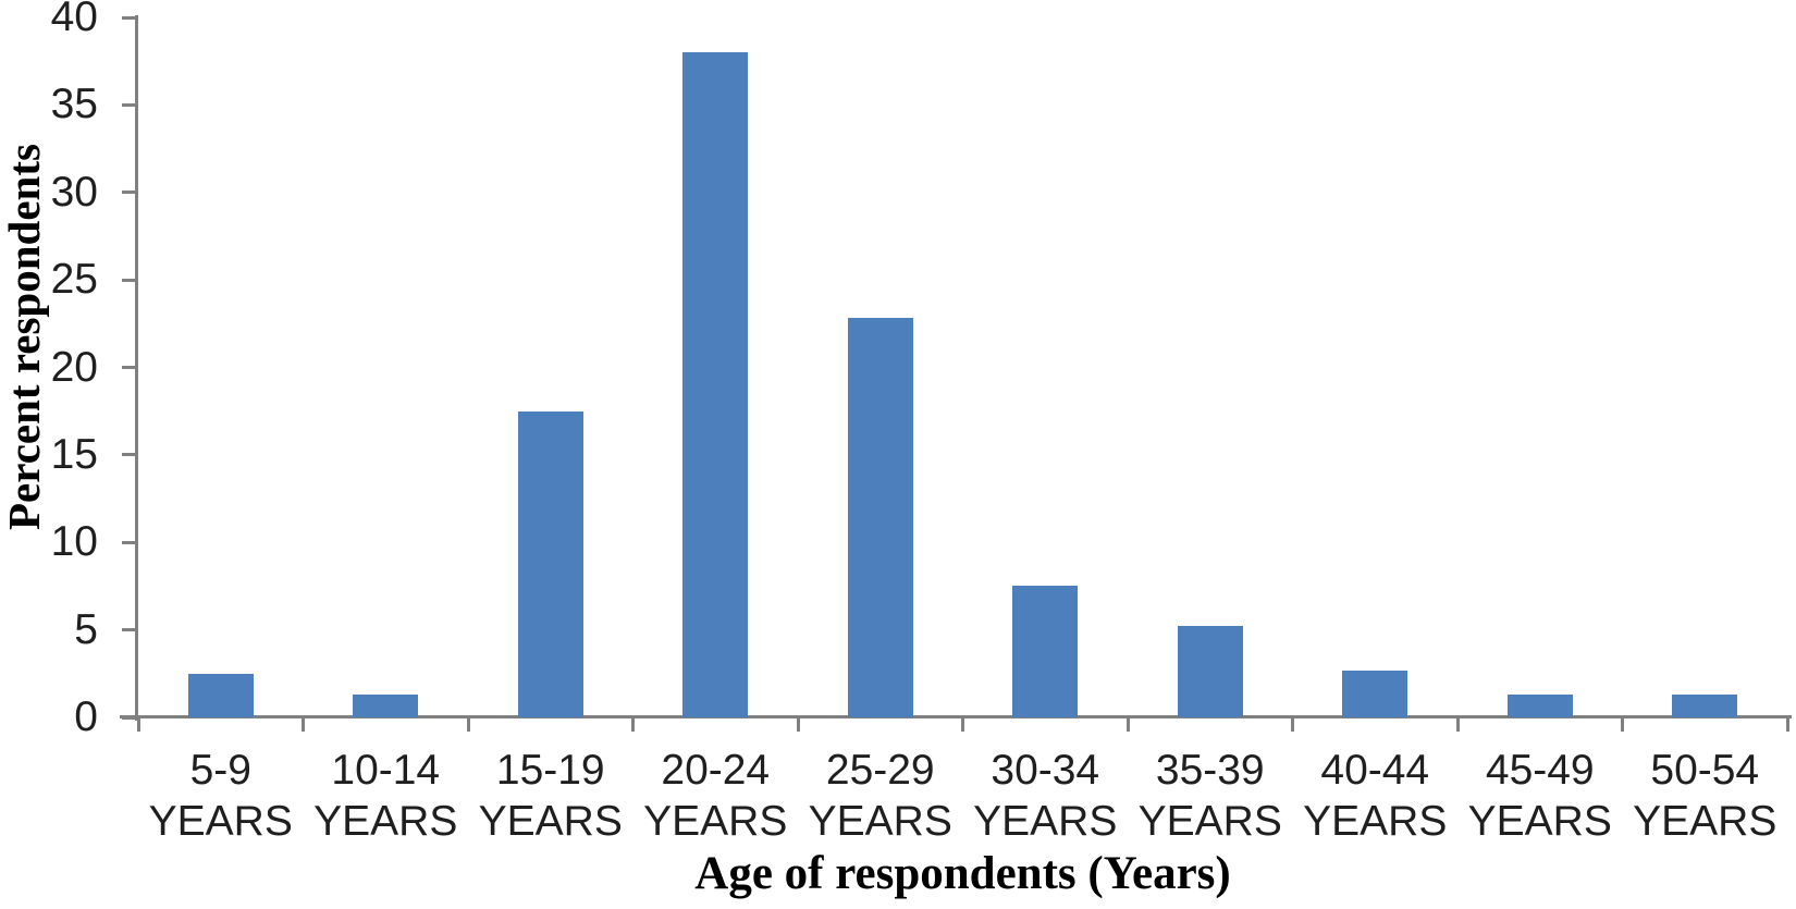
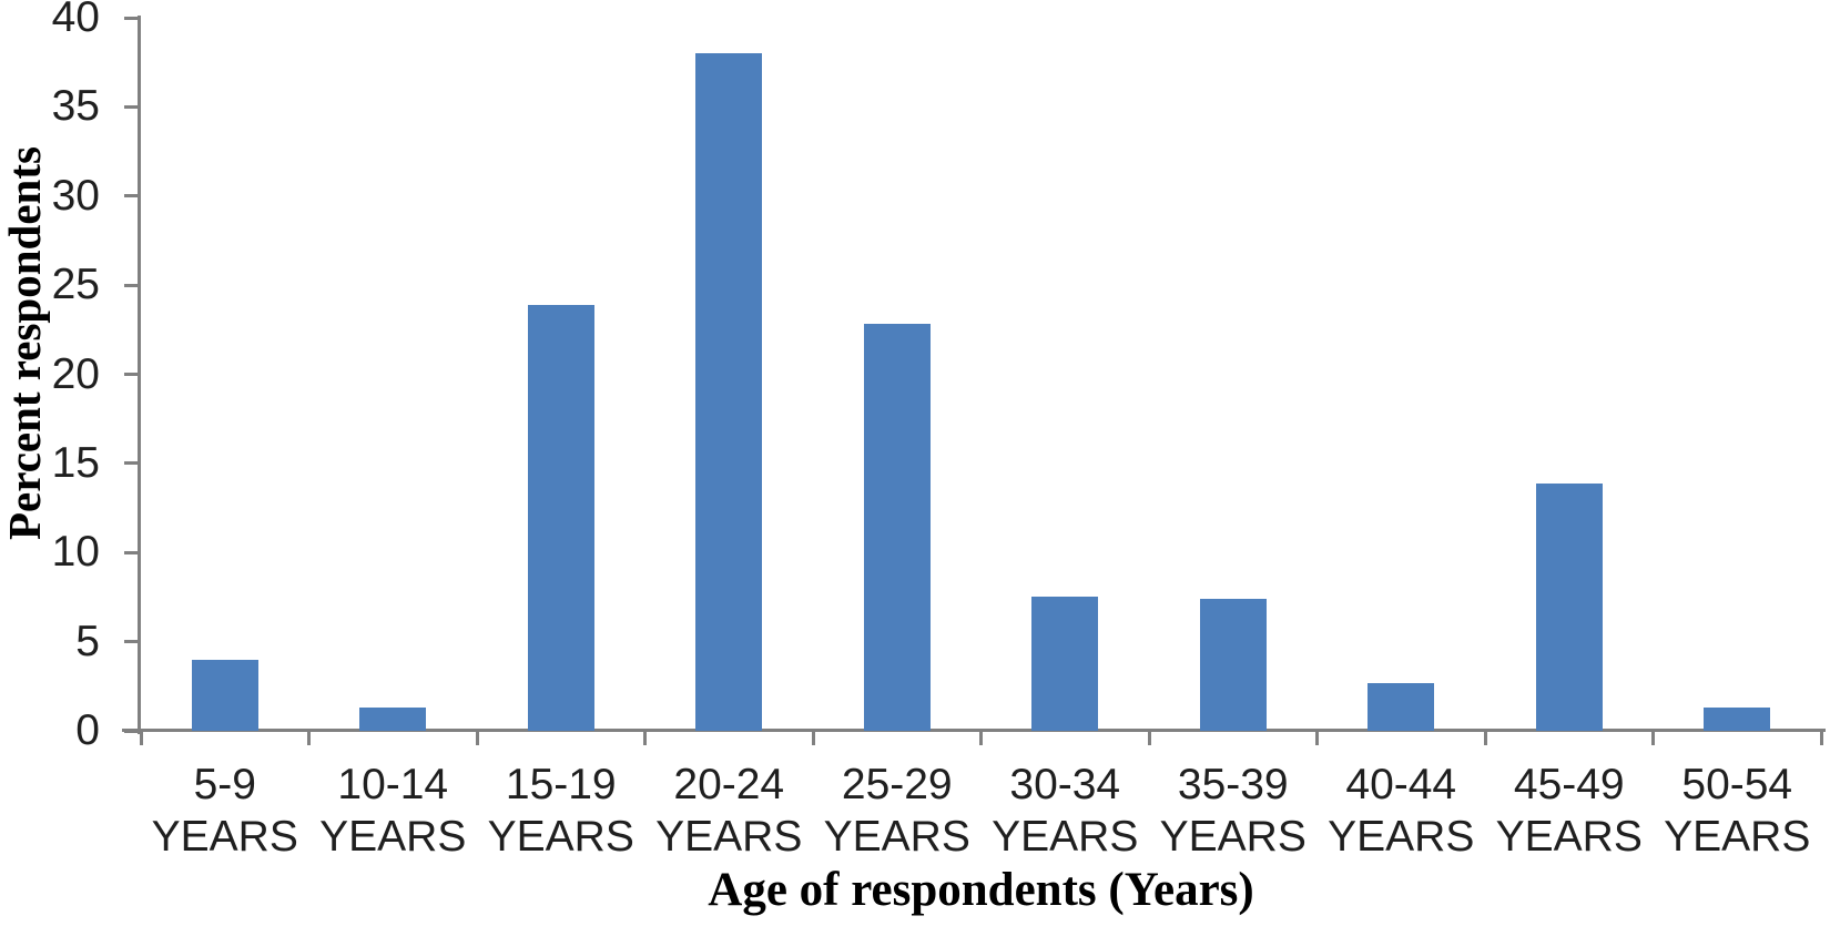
5-9 YEARS: 2.5 -> 4.0
15-19 YEARS: 17.5 -> 23.9
35-39 YEARS: 5.2 -> 7.4
45-49 YEARS: 1.3 -> 13.9
